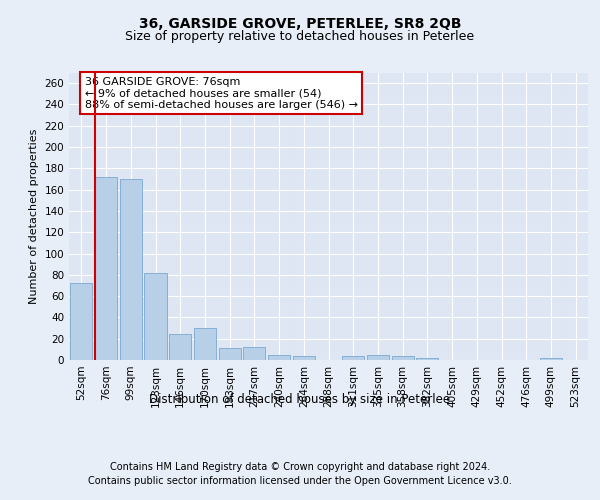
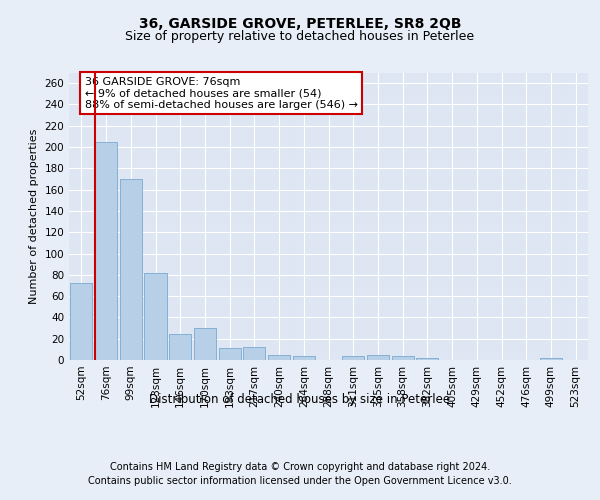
76sqm: 172 -> 205
